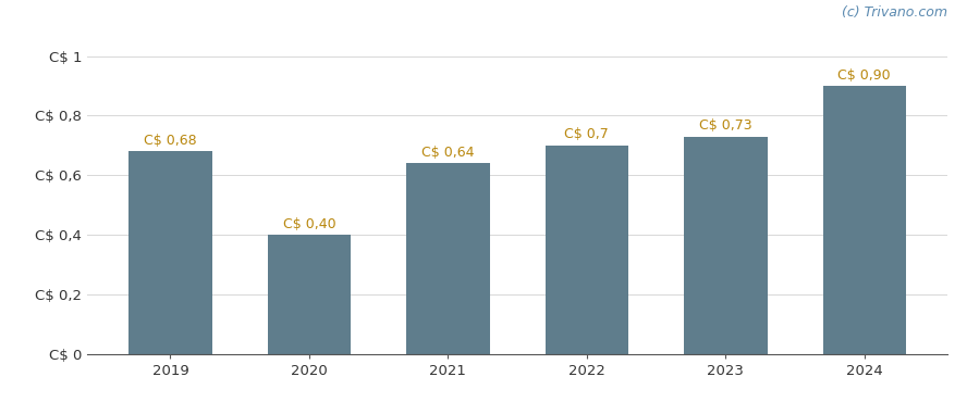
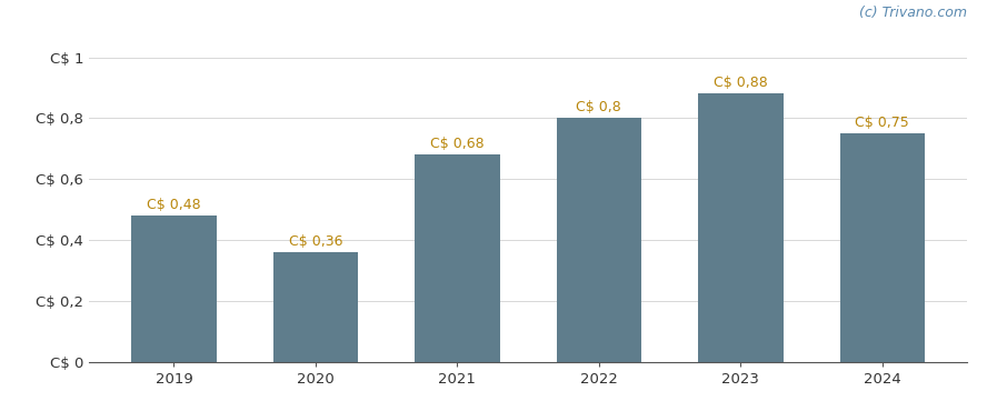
2019: 0,68 -> 0,48
2020: 0,40 -> 0,36
2021: 0,64 -> 0,68
2022: 0,7 -> 0,8
2023: 0,73 -> 0,88
2024: 0,90 -> 0,75
